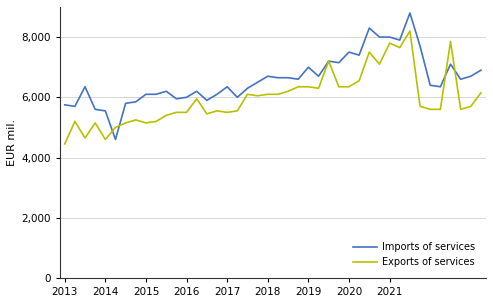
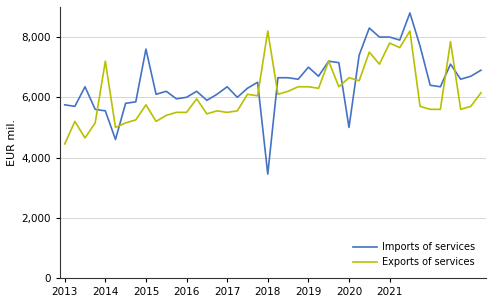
Exports of services/2014: 4,600 -> 7,200
Imports of services/2015: 6,100 -> 7,600
Exports of services/2015: 5,150 -> 5,750
Imports of services/2018: 6,700 -> 3,450
Exports of services/2018: 6,100 -> 8,200
Imports of services/2020: 7,500 -> 5,000
Exports of services/2020: 6,350 -> 6,650
